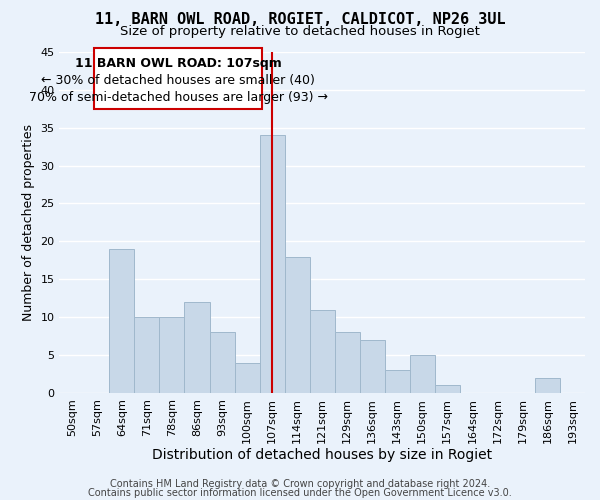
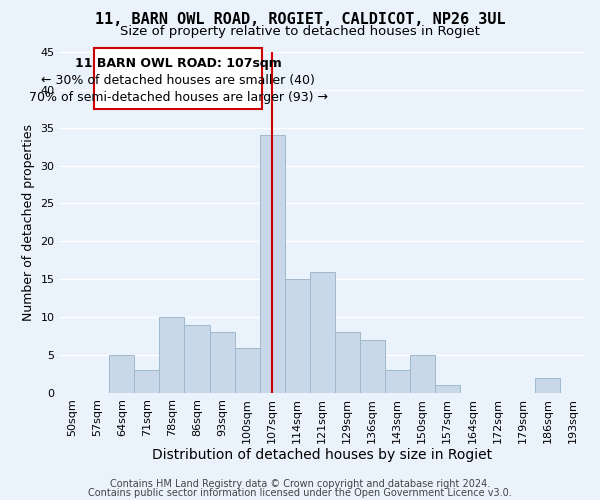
64sqm: 19 -> 5
71sqm: 10 -> 3
86sqm: 12 -> 9
100sqm: 4 -> 6
114sqm: 18 -> 15
121sqm: 11 -> 16
